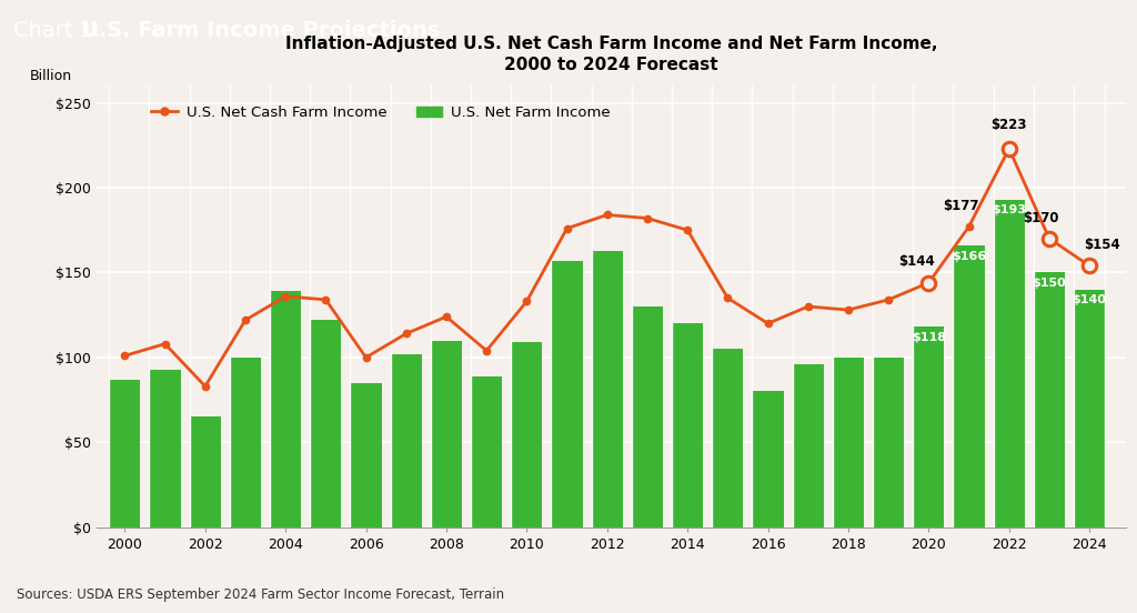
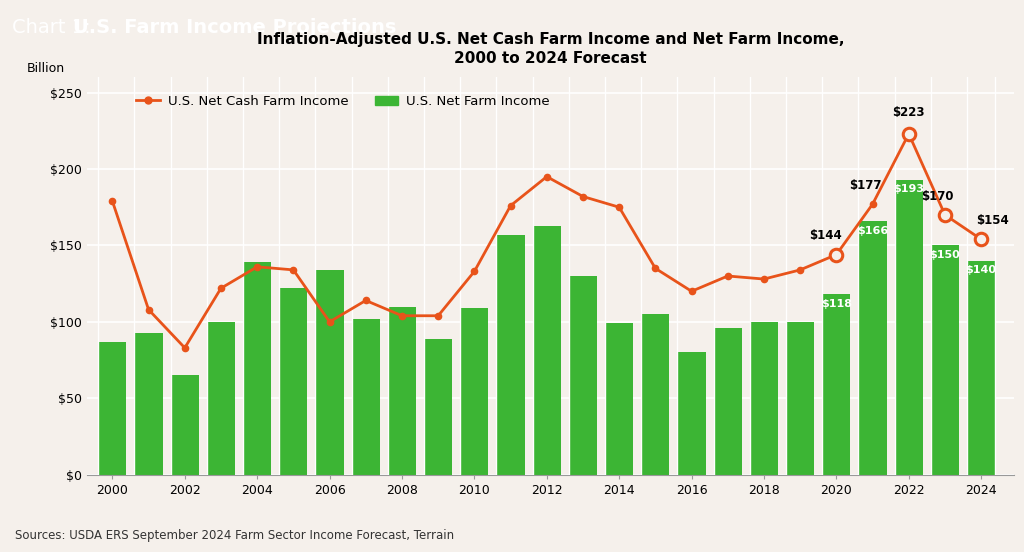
U.S. Net Cash Farm Income/2000: $101 -> $179
U.S. Net Farm Income/2006: $85 -> $134
U.S. Net Cash Farm Income/2008: $124 -> $104
U.S. Net Cash Farm Income/2012: $184 -> $195
U.S. Net Farm Income/2014: $120 -> $99
